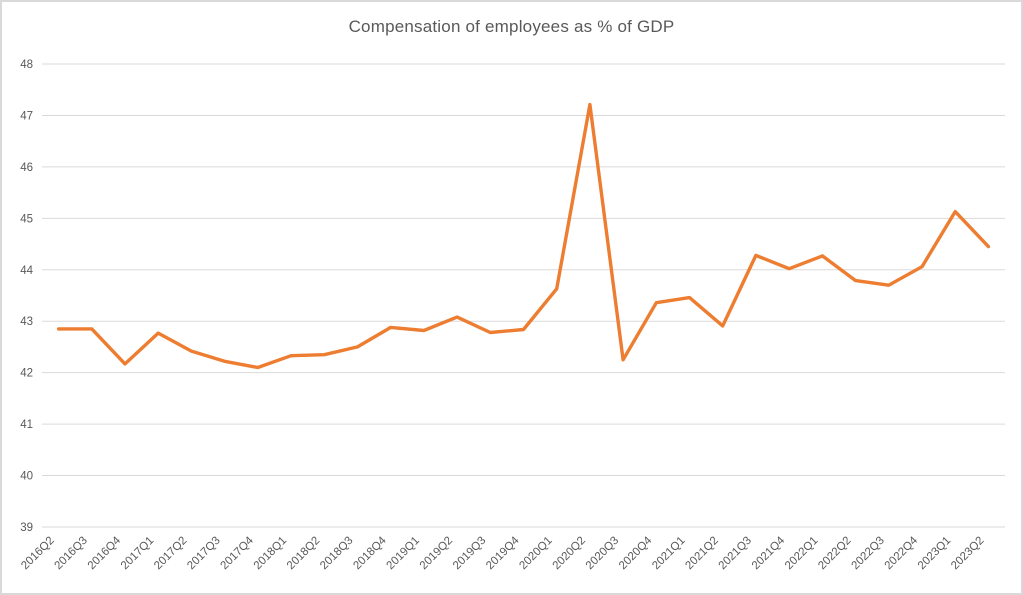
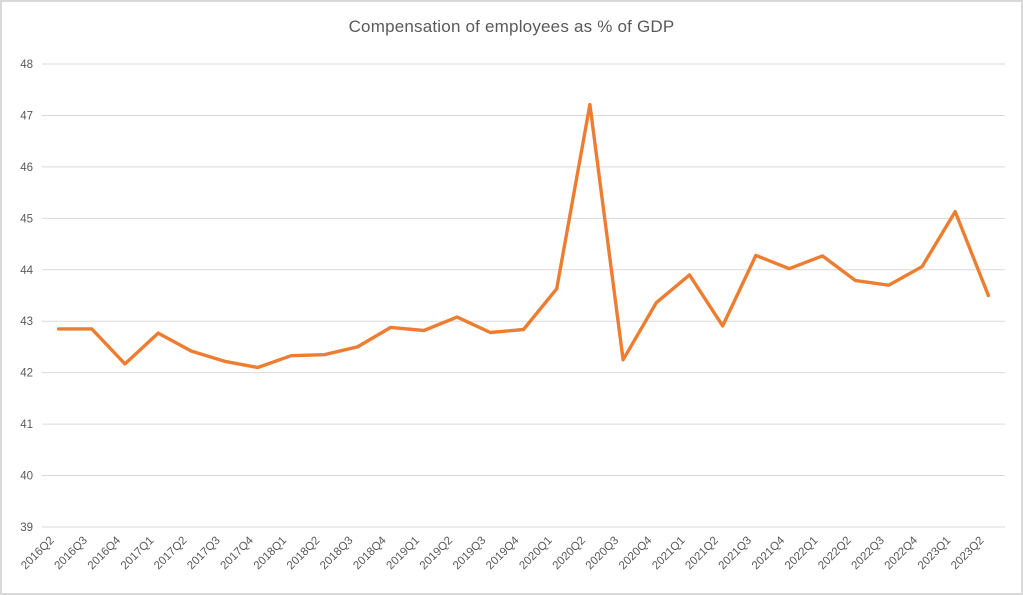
2021Q1: 43.5 -> 43.9
2023Q2: 44.5 -> 43.5
